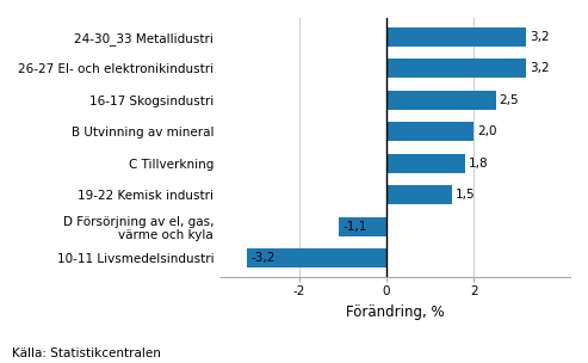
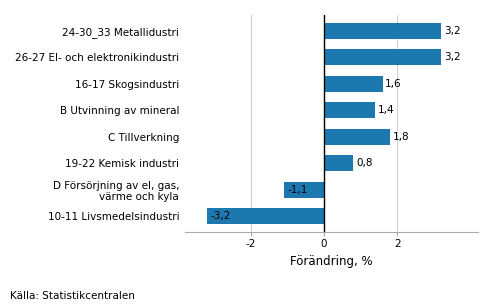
16-17 Skogsindustri: 2,5 -> 1,6
B Utvinning av mineral: 2,0 -> 1,4
19-22 Kemisk industri: 1,5 -> 0,8
